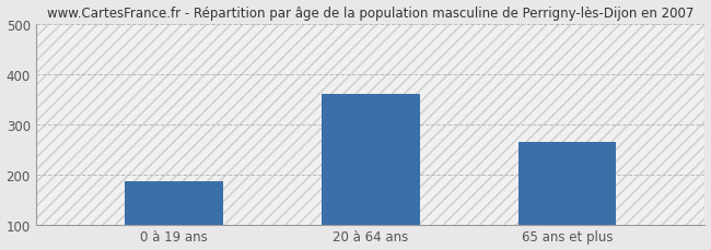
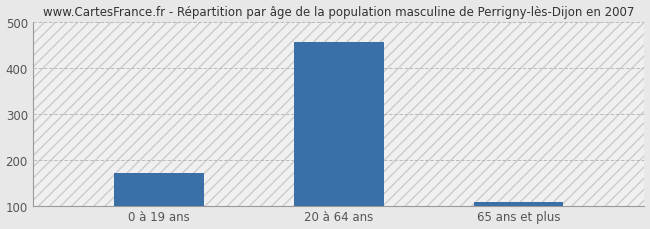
0 à 19 ans: 185 -> 170
20 à 64 ans: 360 -> 455
65 ans et plus: 265 -> 107
